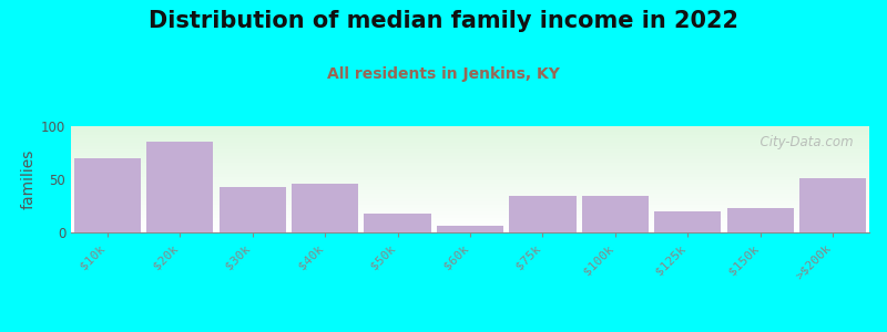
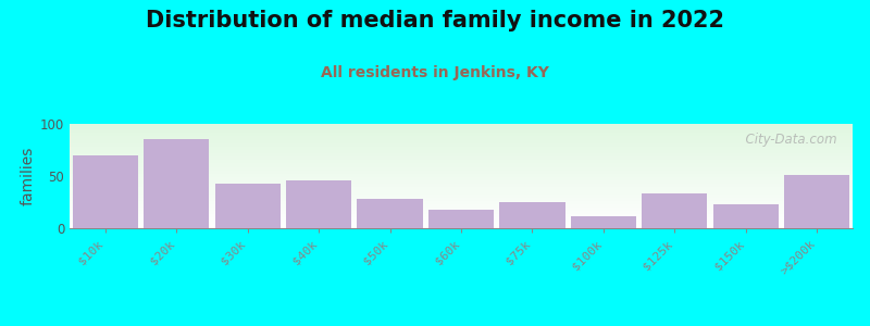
$50k: 18 -> 28
$60k: 6 -> 18
$75k: 34 -> 25
$100k: 34 -> 11
$125k: 20 -> 33
